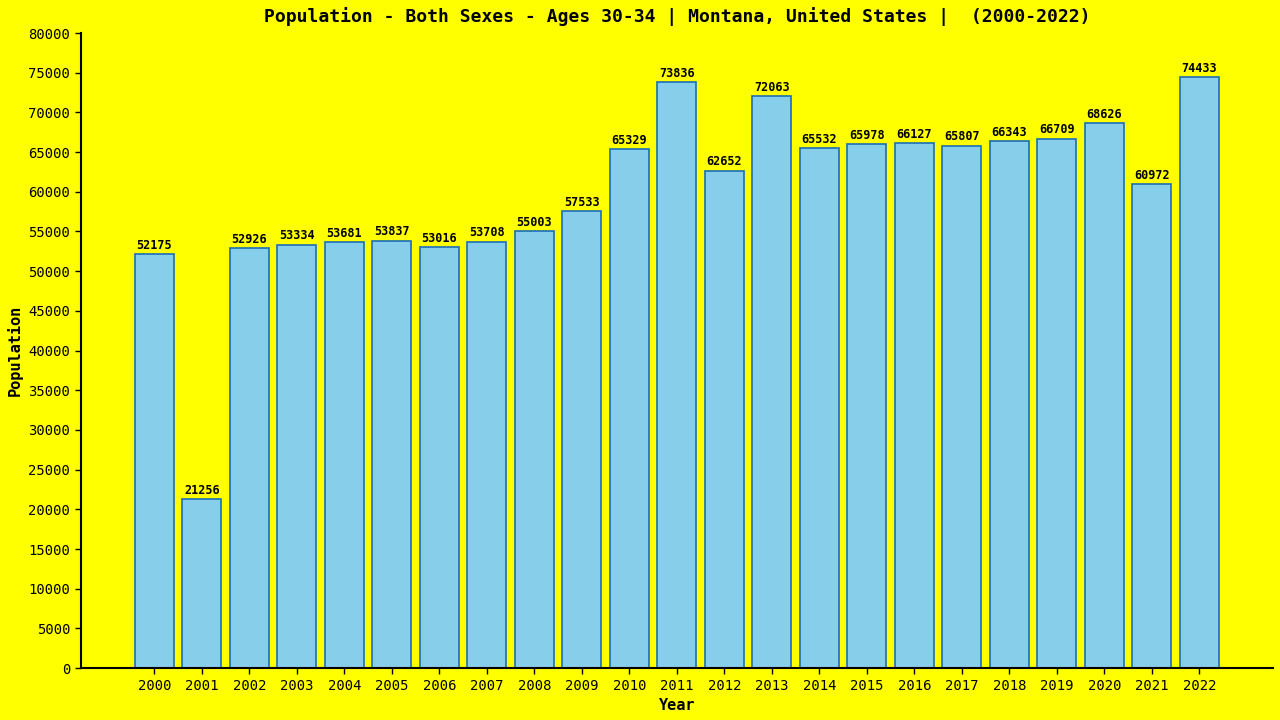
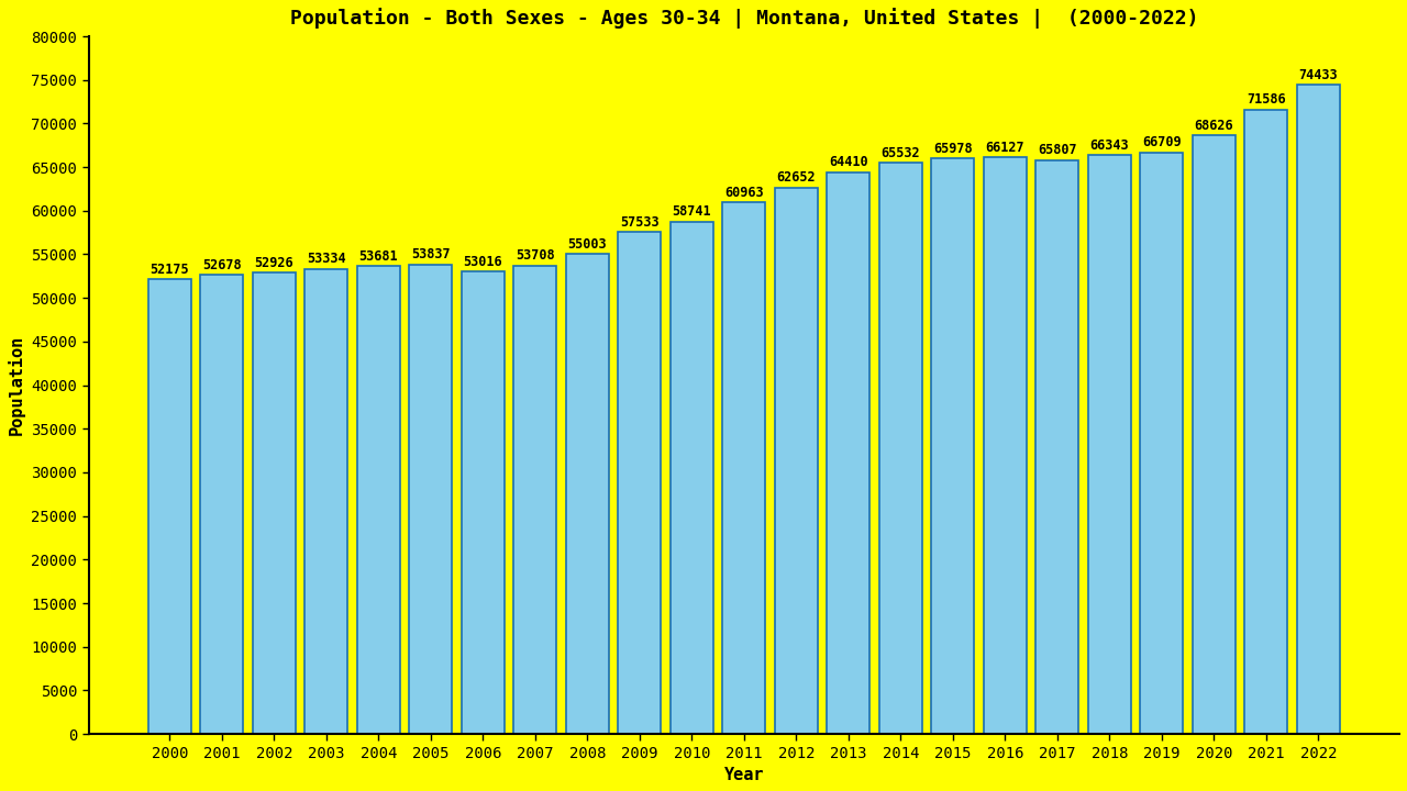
2001: 21256 -> 52678
2010: 65329 -> 58741
2011: 73836 -> 60963
2013: 72063 -> 64410
2021: 60972 -> 71586
